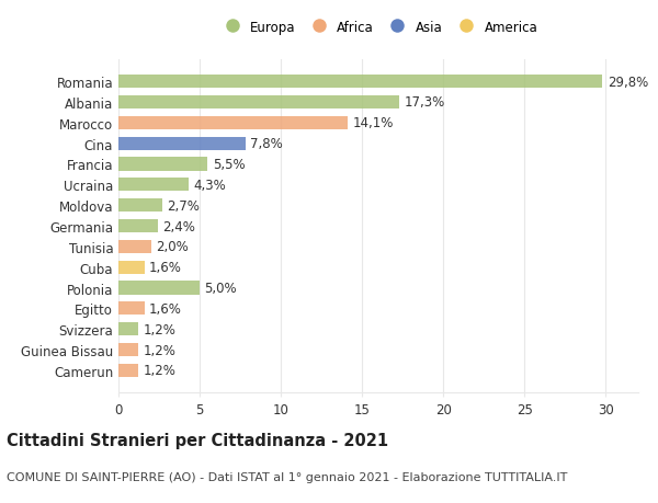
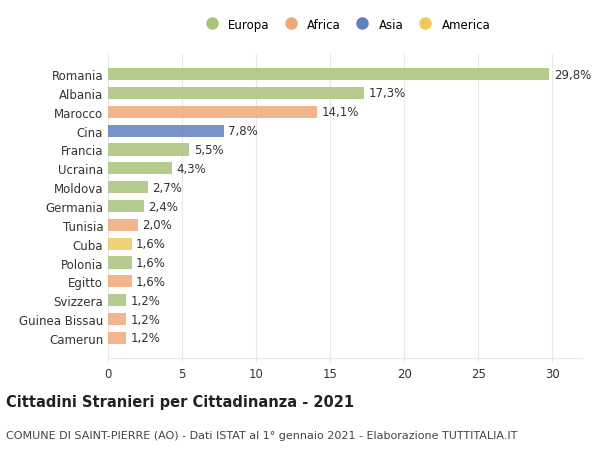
Polonia: 5,0% -> 1,6%
